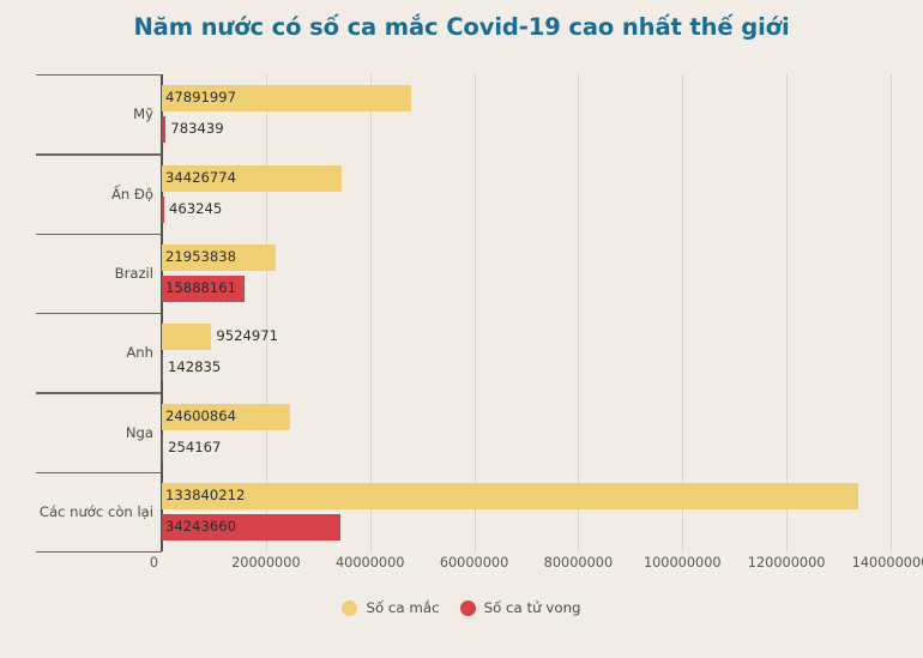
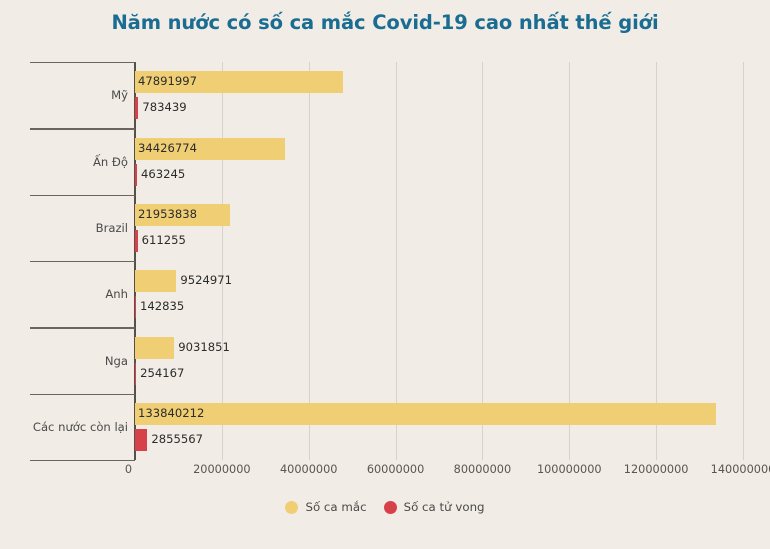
Số ca tử vong/Brazil: 15888161 -> 611255
Số ca mắc/Nga: 24600864 -> 9031851
Số ca tử vong/Các nước còn lại: 34243660 -> 2855567
